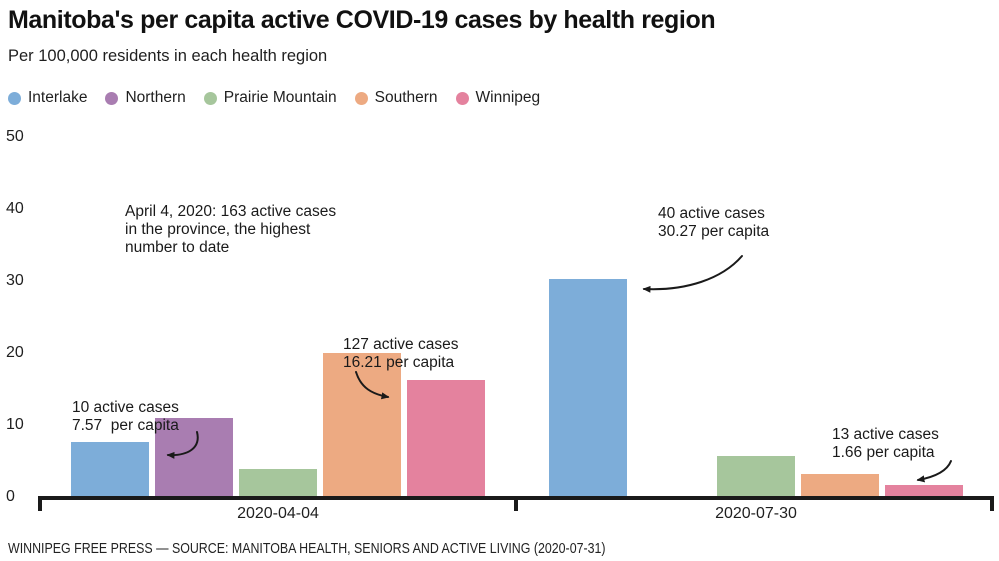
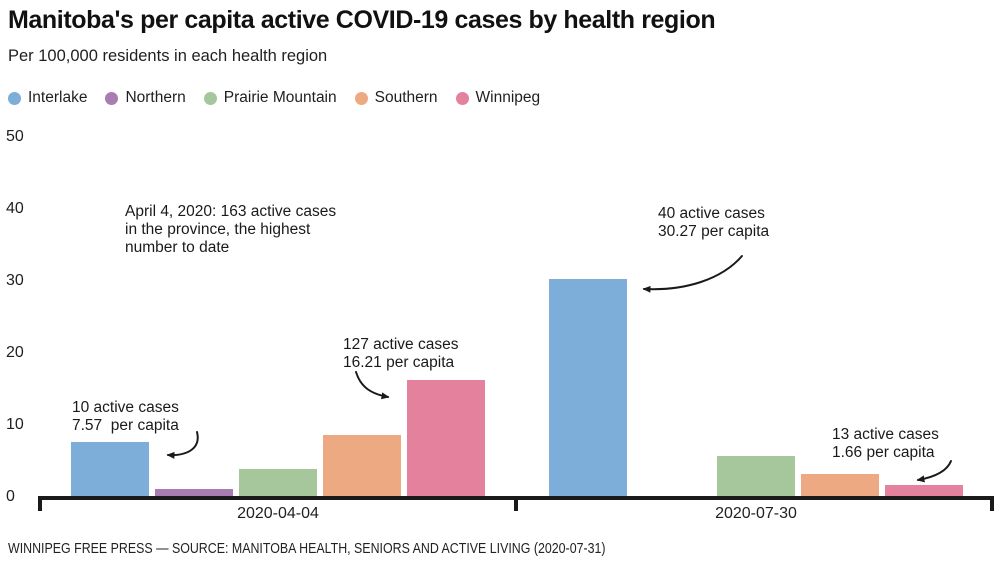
Northern/2020-04-04: 11 -> 1
Southern/2020-04-04: 20 -> 9
